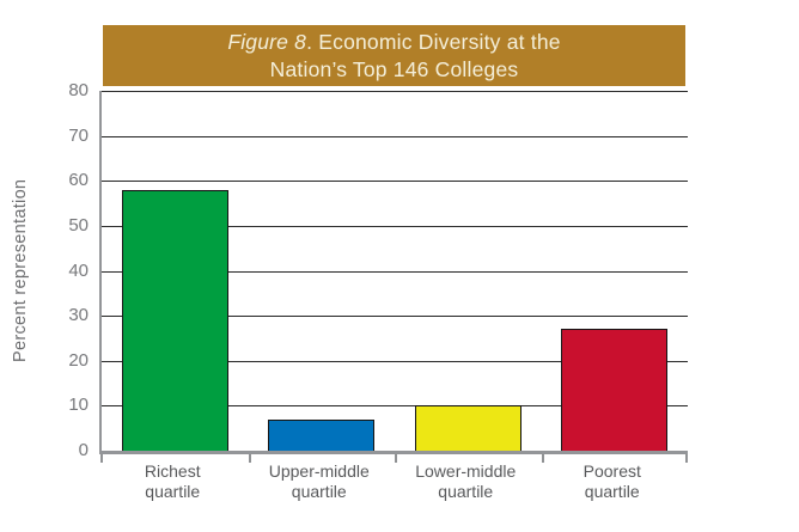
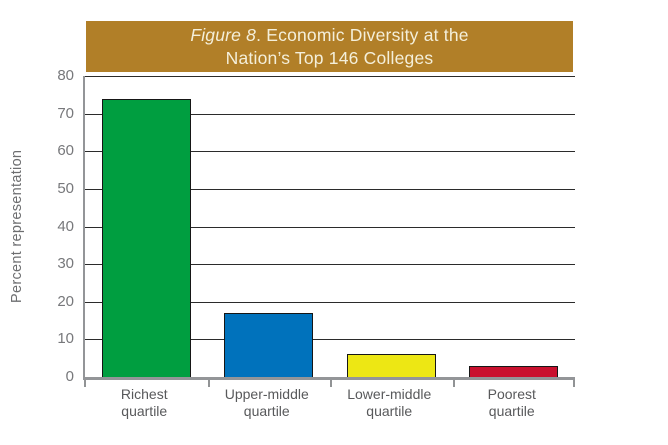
Richest quartile: 58 -> 74
Upper-middle quartile: 7 -> 17
Lower-middle quartile: 10 -> 6
Poorest quartile: 27 -> 3
